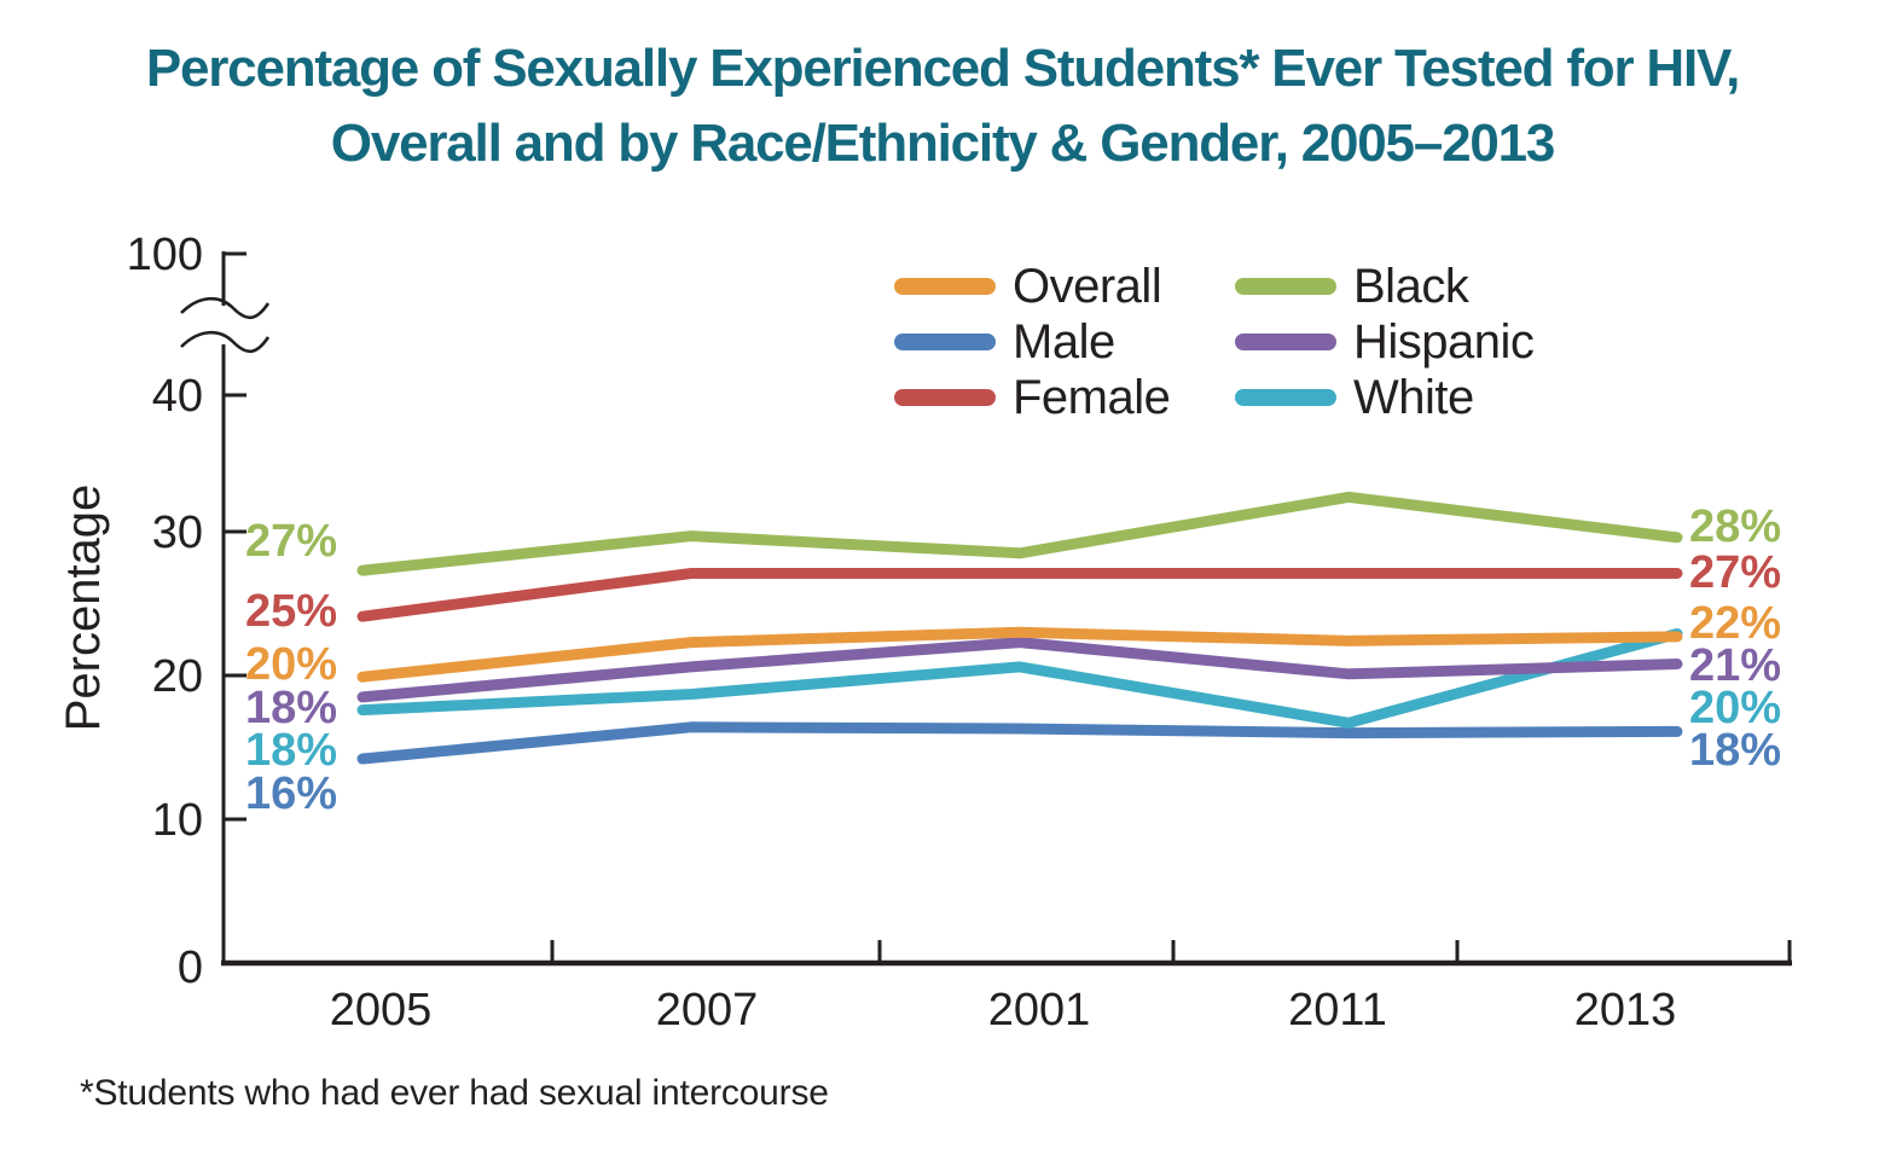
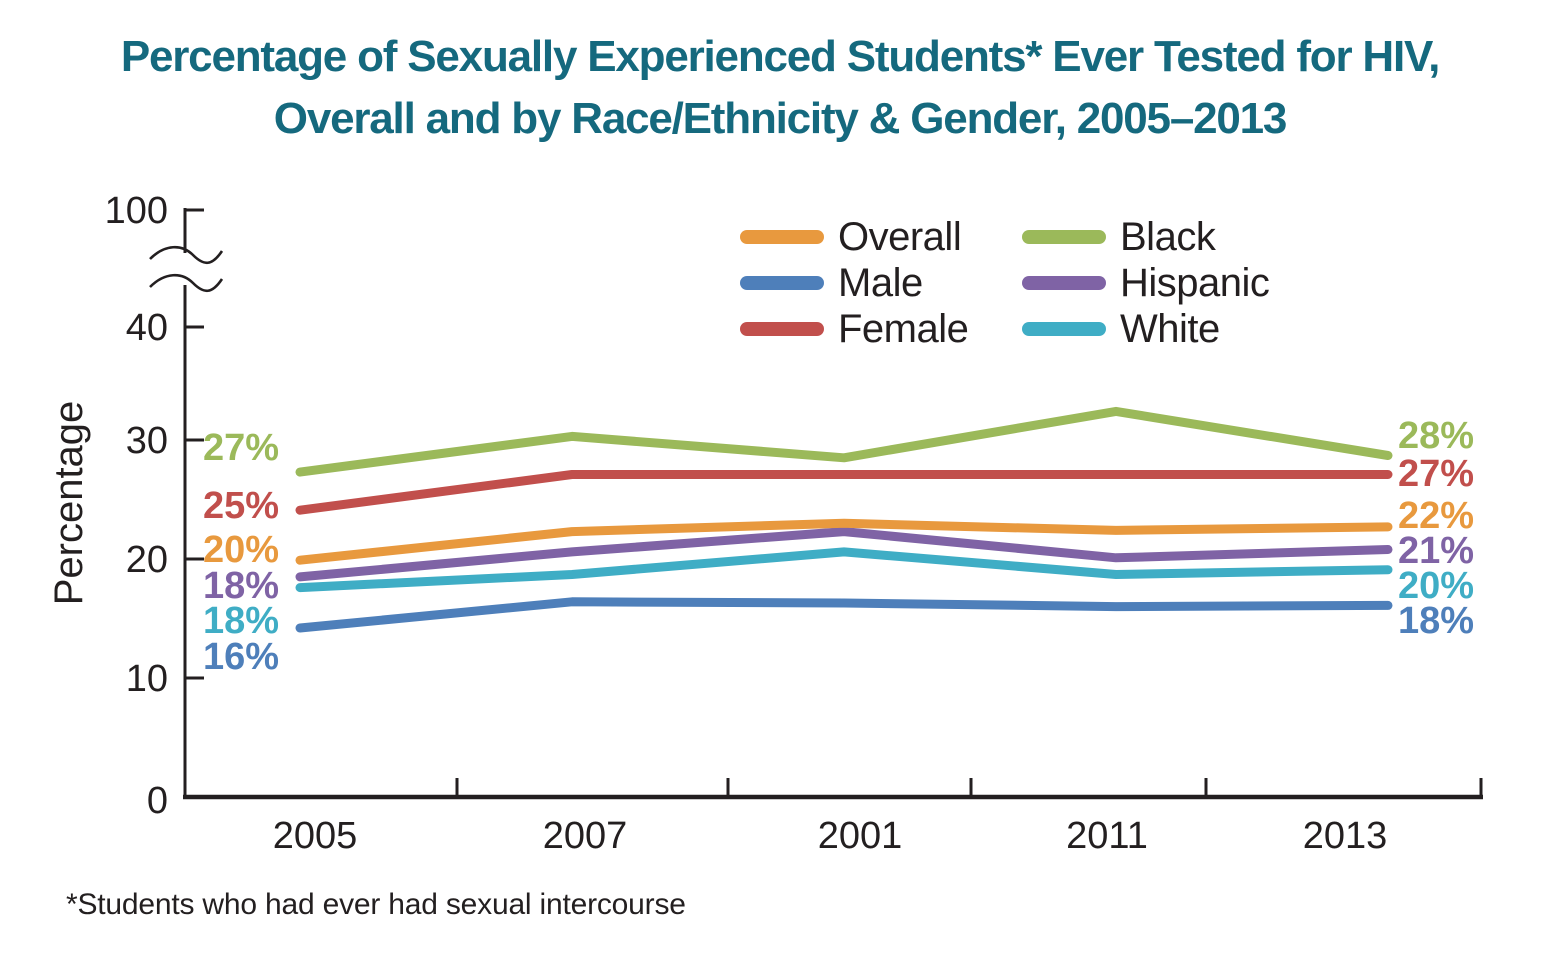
Black/2007: 29.7 -> 30.3
White/2011: 16.7 -> 18.7
Black/2013: 29.6 -> 28.7
White/2013: 22.9 -> 19.1
